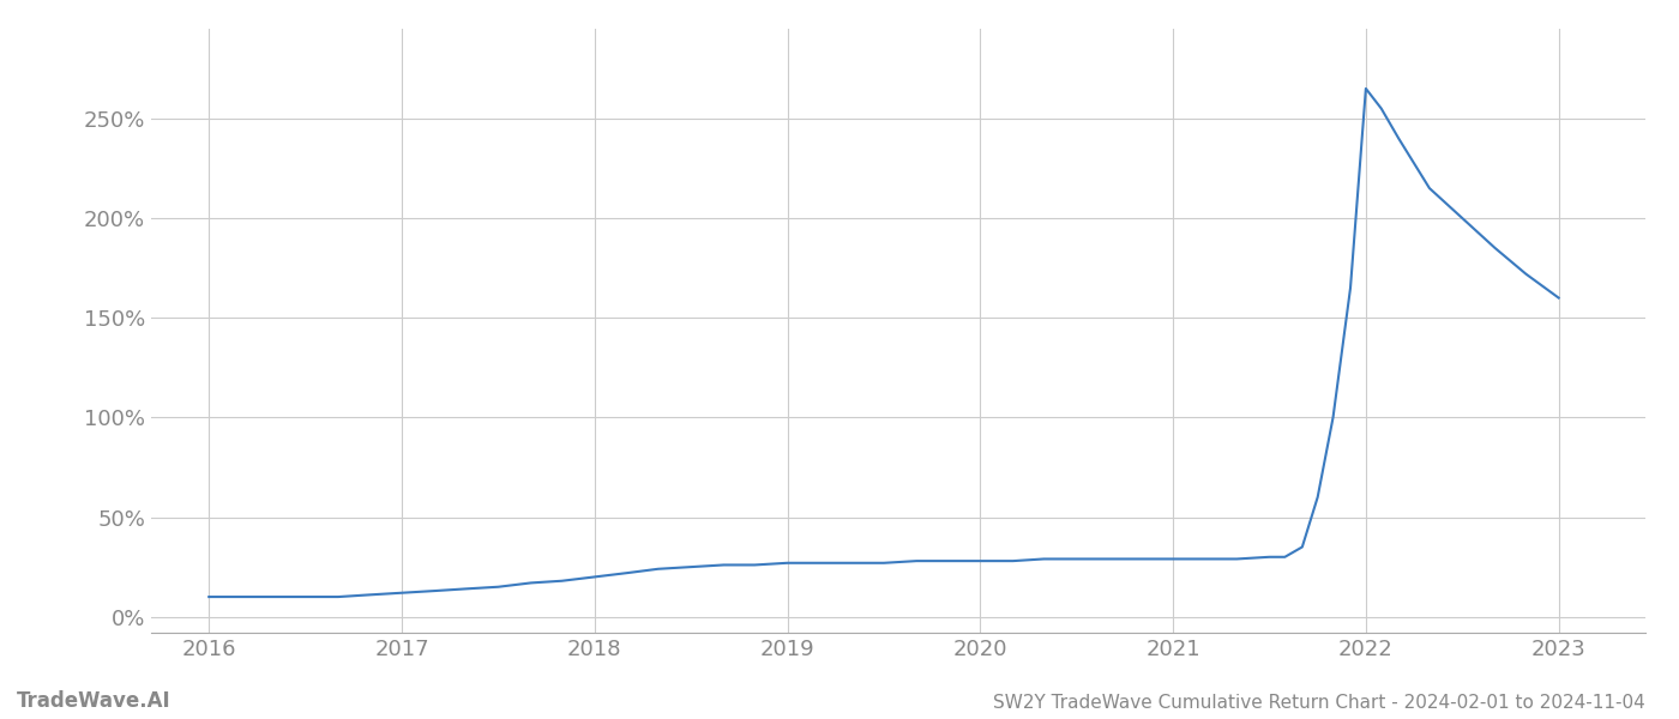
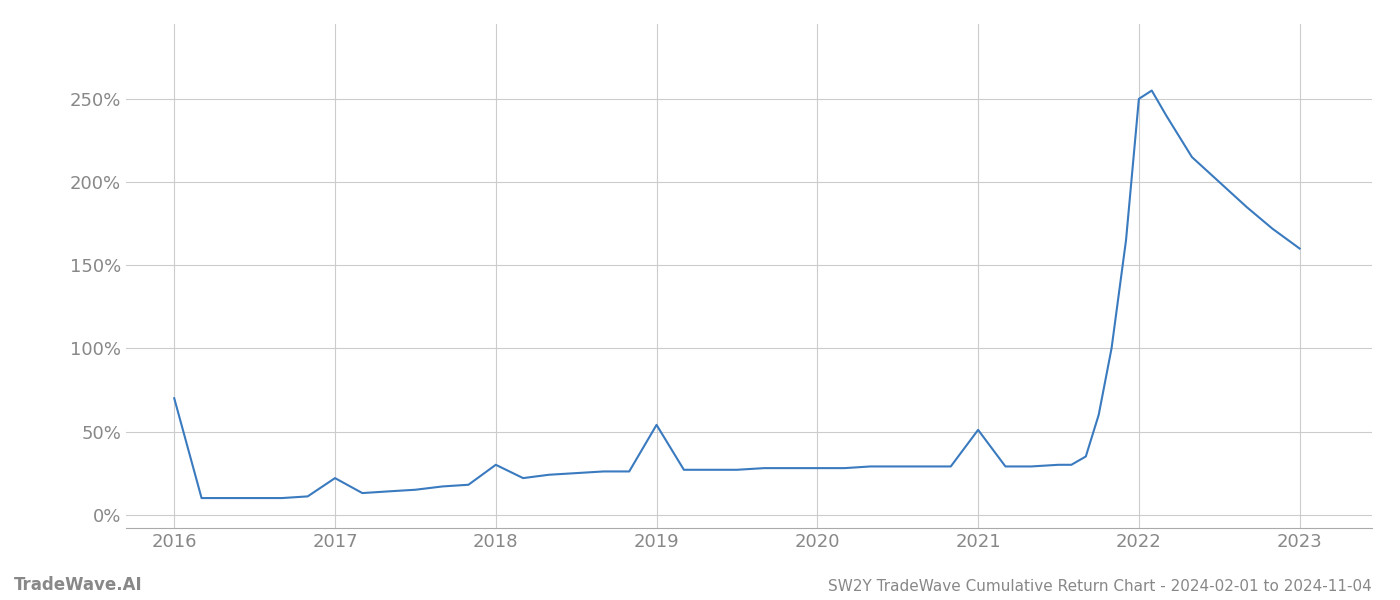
2016: 10% -> 70%
2017: 12% -> 22%
2018: 20% -> 30%
2019: 27% -> 54%
2021: 29% -> 51%
2022: 265% -> 250%
